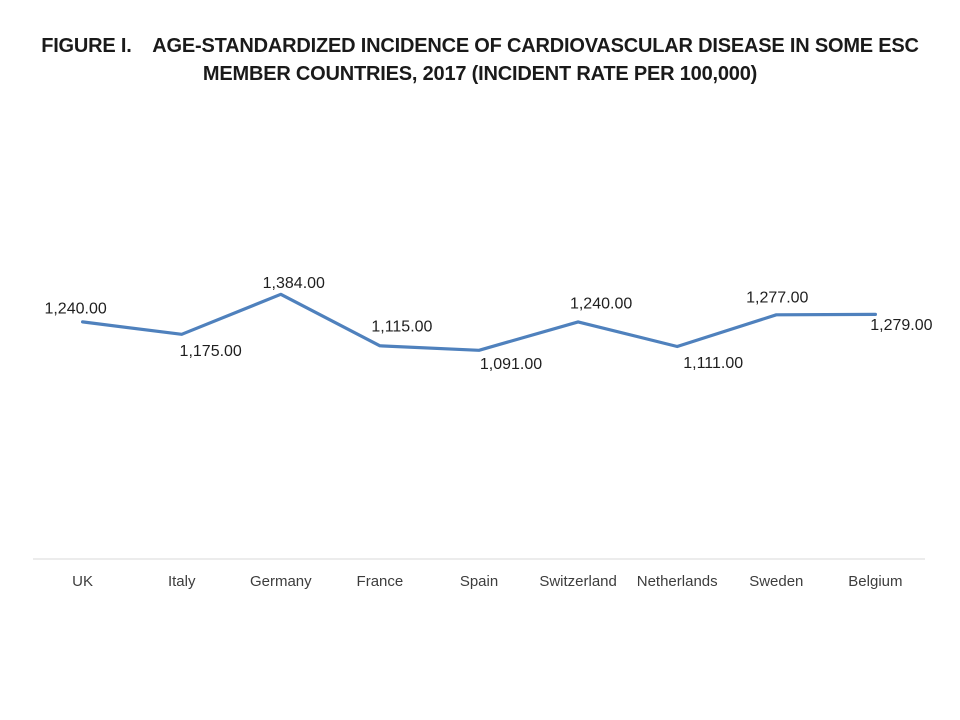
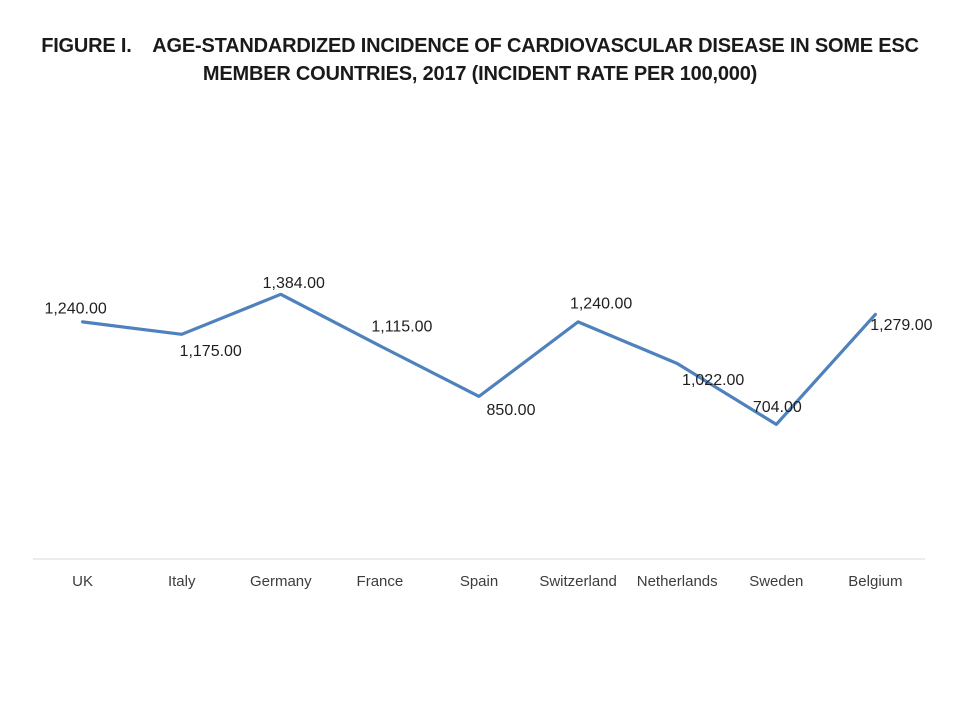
Spain: 1,091.00 -> 850.00
Netherlands: 1,111.00 -> 1,022.00
Sweden: 1,277.00 -> 704.00
